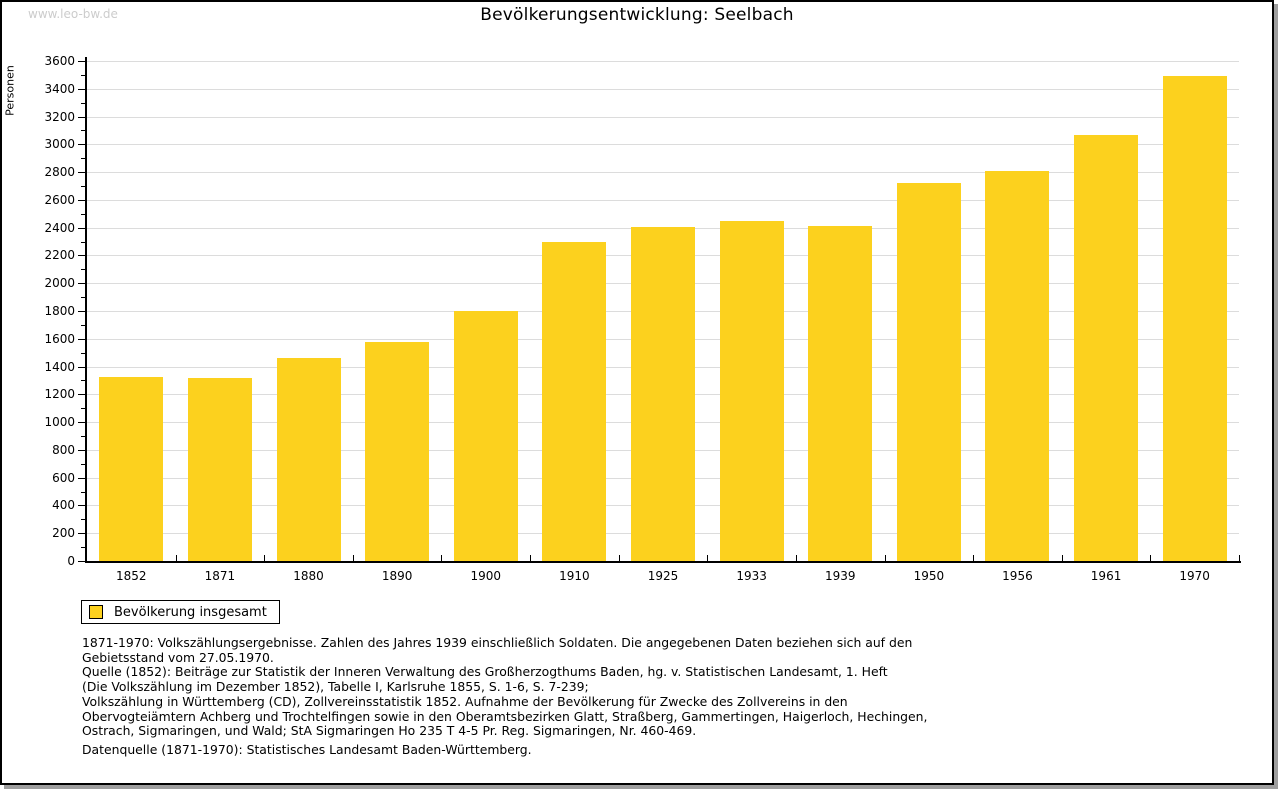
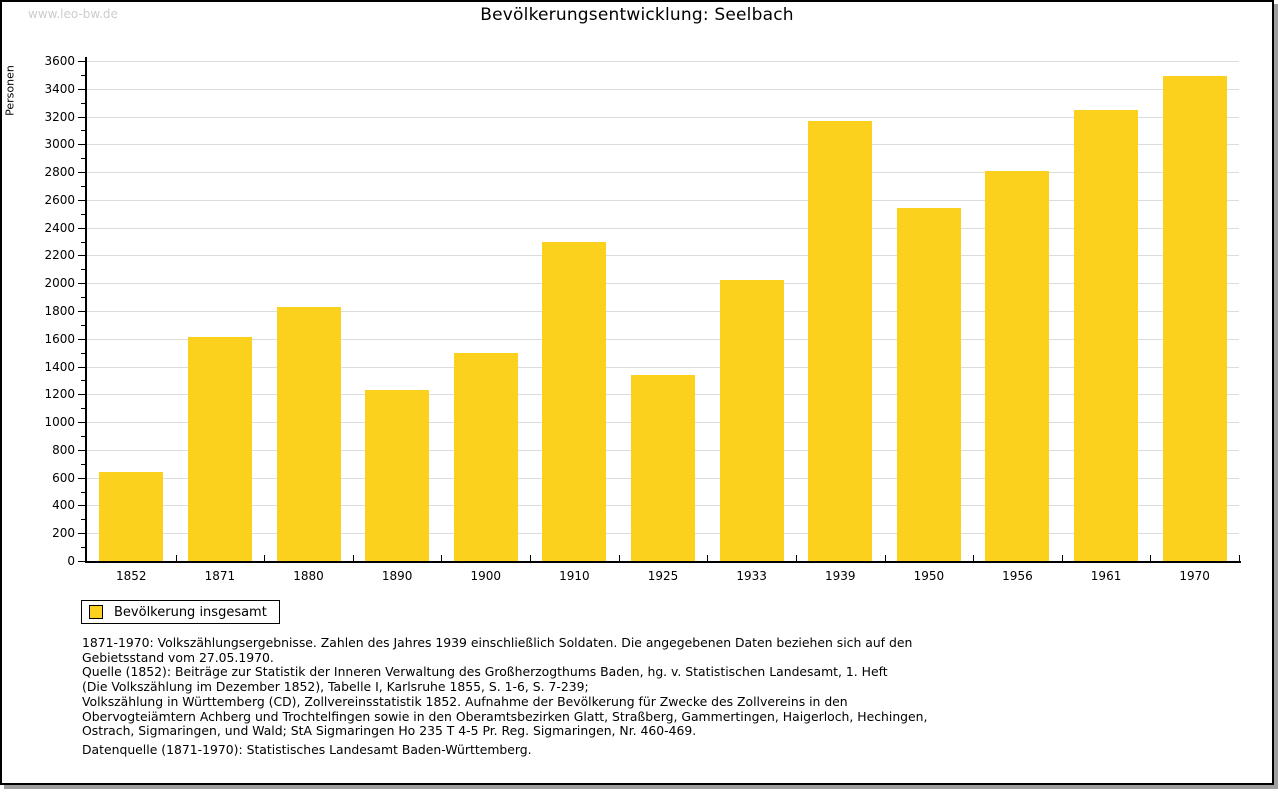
1852: 1320 -> 640
1871: 1320 -> 1610
1880: 1460 -> 1830
1890: 1580 -> 1230
1900: 1800 -> 1500
1925: 2400 -> 1340
1933: 2440 -> 2020
1939: 2410 -> 3170
1950: 2720 -> 2540
1961: 3070 -> 3250
